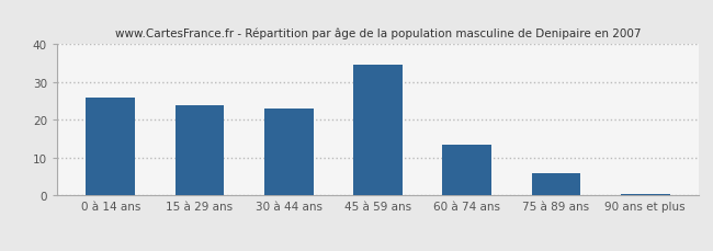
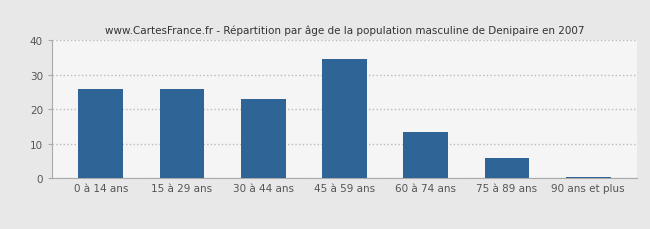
15 à 29 ans: 24.0 -> 26.0
